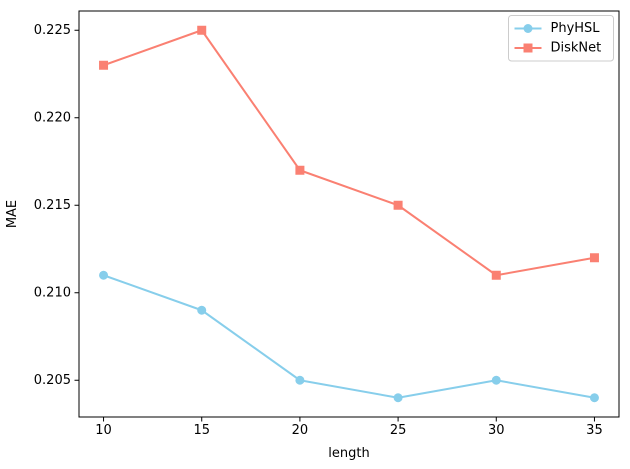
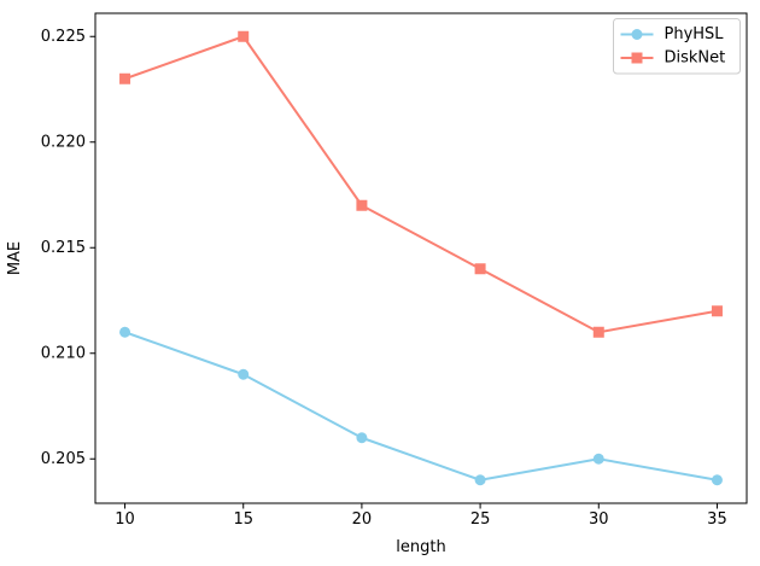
PhyHSL/20: 0.205 -> 0.206
DiskNet/25: 0.215 -> 0.214
